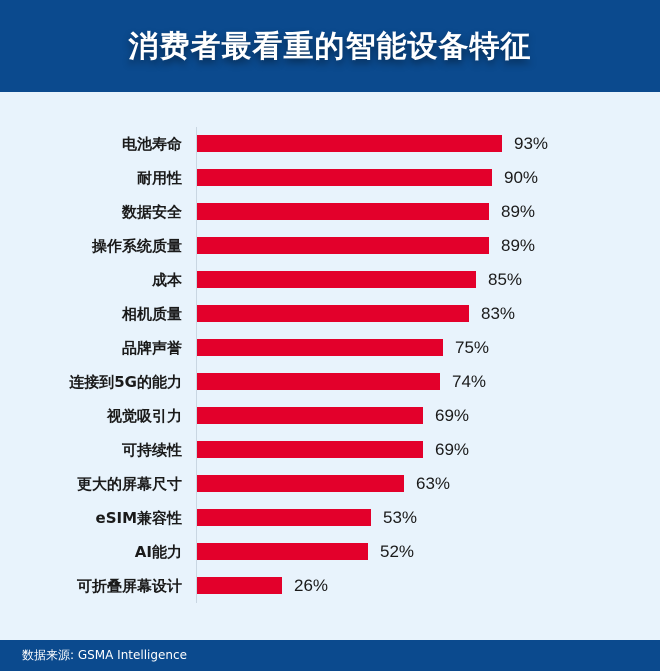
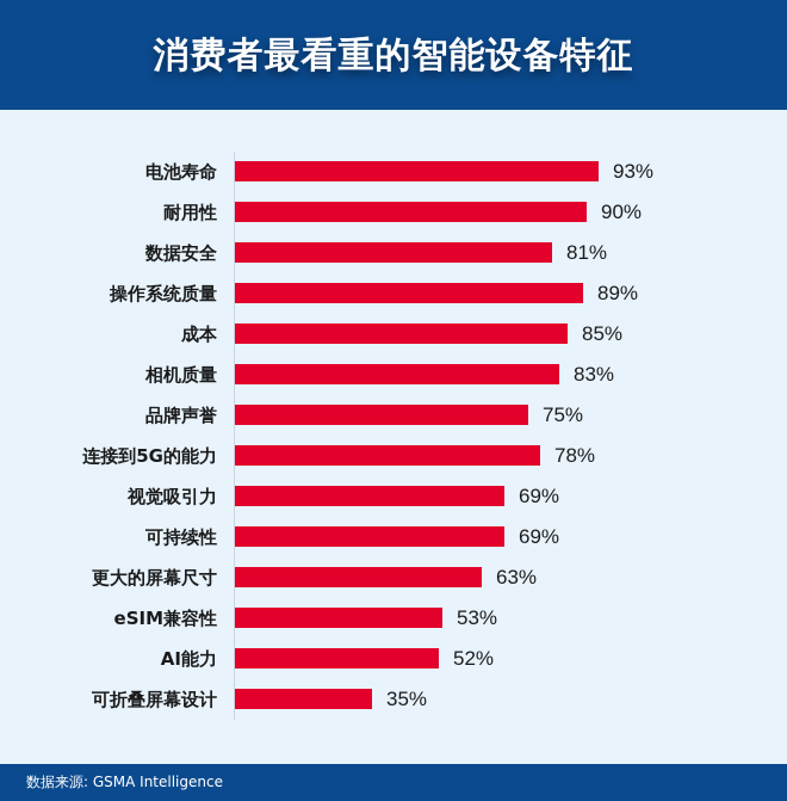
数据安全: 89% -> 81%
连接到5G的能力: 74% -> 78%
可折叠屏幕设计: 26% -> 35%
